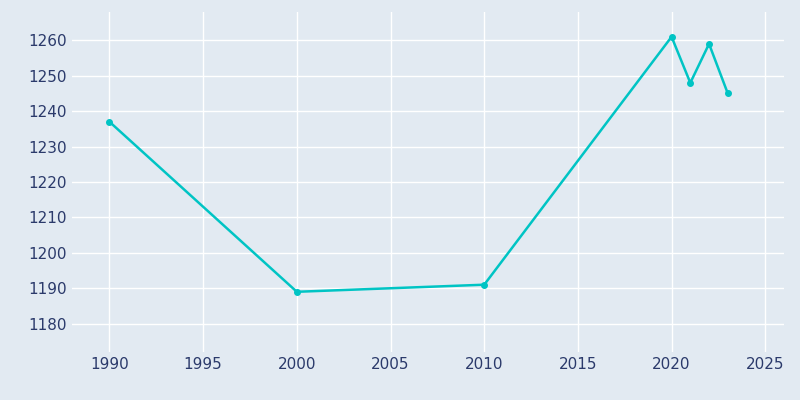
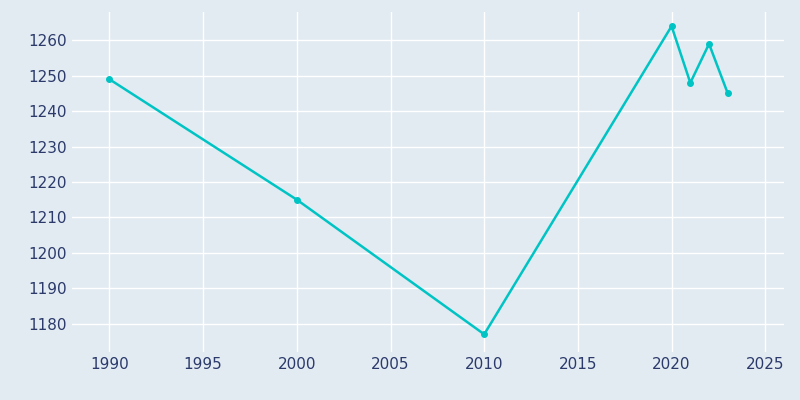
1990: 1237 -> 1249
2000: 1189 -> 1215
2010: 1191 -> 1177
2020: 1261 -> 1264
